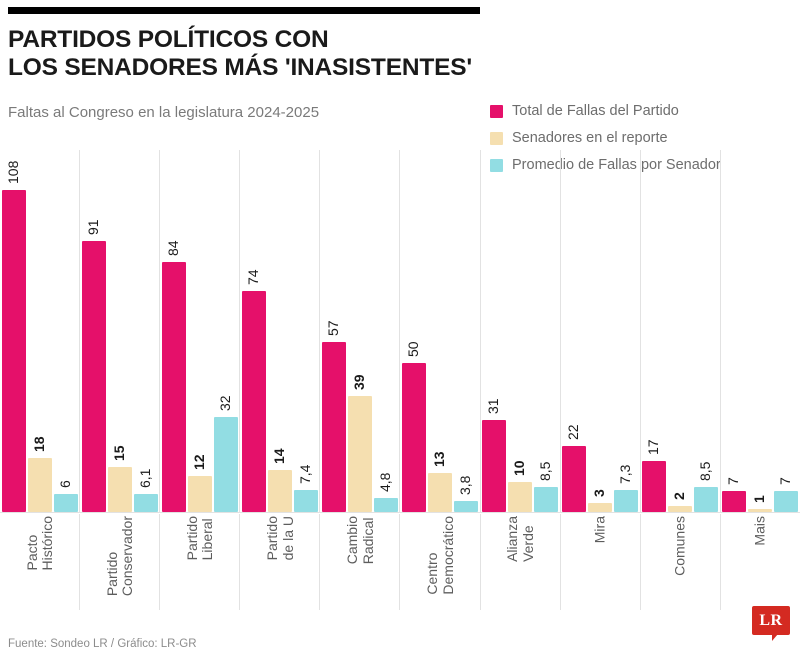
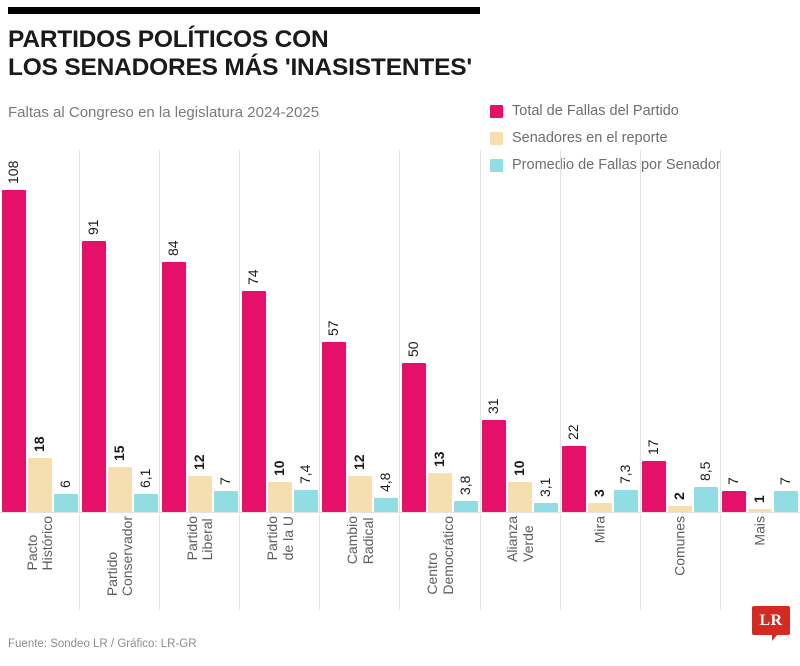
Promedio de Fallas por Senador/Partido Liberal: 32 -> 7
Senadores en el reporte/Partido de la U: 14 -> 10
Senadores en el reporte/Cambio Radical: 39 -> 12
Promedio de Fallas por Senador/Alianza Verde: 8,5 -> 3,1
